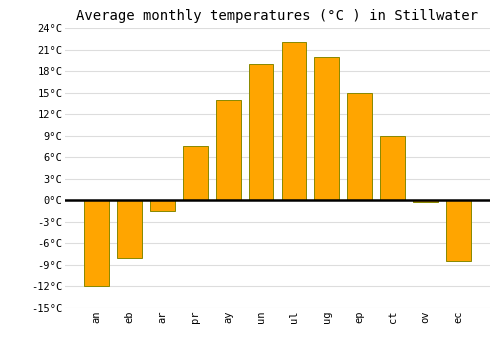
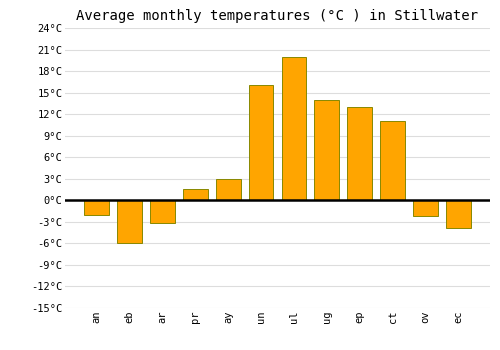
an: -12.0°C -> -2.0°C
eb: -8.0°C -> -6.0°C
ar: -1.5°C -> -3.2°C
pr: 7.5°C -> 1.6°C
ay: 14.0°C -> 3.0°C
un: 19.0°C -> 16.0°C
ul: 22.0°C -> 20.0°C
ug: 20.0°C -> 14.0°C
ep: 15.0°C -> 13.0°C
ct: 9.0°C -> 11.0°C
ov: -0.3°C -> -2.2°C
ec: -8.5°C -> -3.8°C
